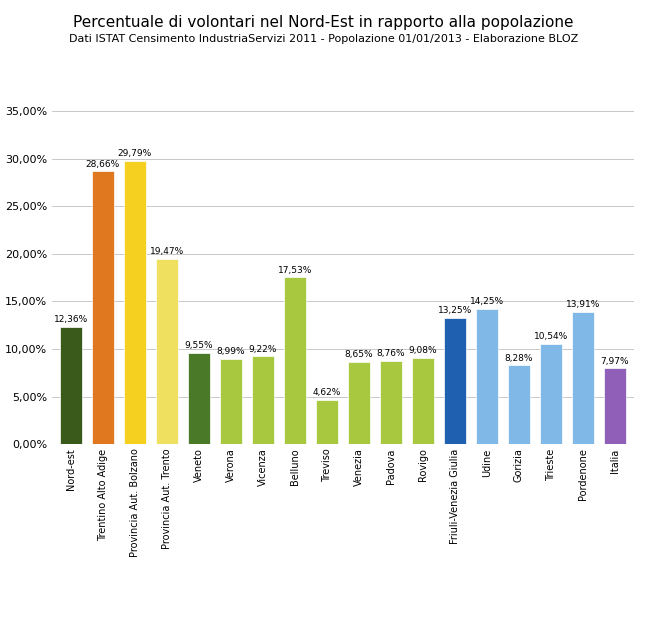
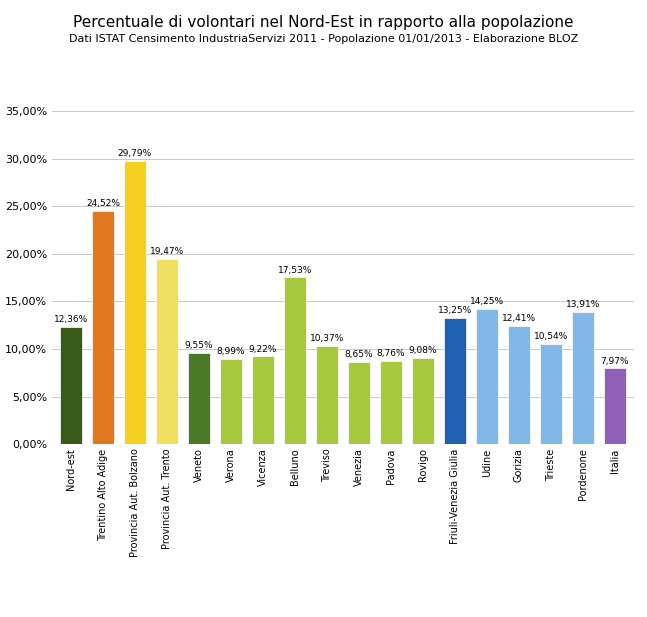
Trentino Alto Adige: 28,66% -> 24,52%
Treviso: 4,62% -> 10,37%
Gorizia: 8,28% -> 12,41%
